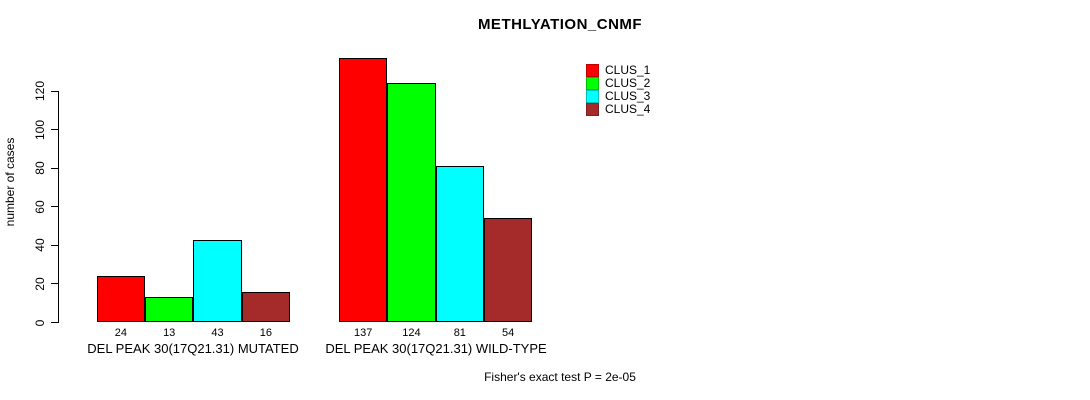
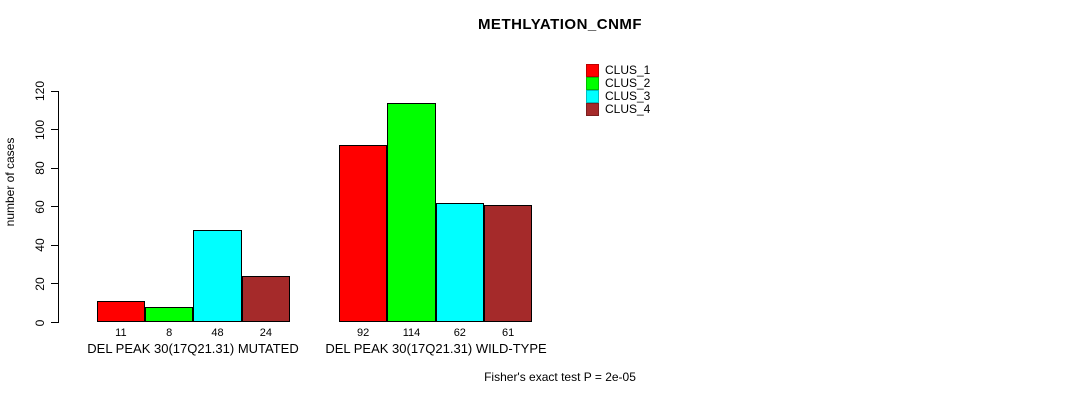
CLUS_1/DEL PEAK 30(17Q21.31) MUTATED: 24 -> 11
CLUS_2/DEL PEAK 30(17Q21.31) MUTATED: 13 -> 8
CLUS_3/DEL PEAK 30(17Q21.31) MUTATED: 43 -> 48
CLUS_4/DEL PEAK 30(17Q21.31) MUTATED: 16 -> 24
CLUS_1/DEL PEAK 30(17Q21.31) WILD-TYPE: 137 -> 92
CLUS_2/DEL PEAK 30(17Q21.31) WILD-TYPE: 124 -> 114
CLUS_3/DEL PEAK 30(17Q21.31) WILD-TYPE: 81 -> 62
CLUS_4/DEL PEAK 30(17Q21.31) WILD-TYPE: 54 -> 61
